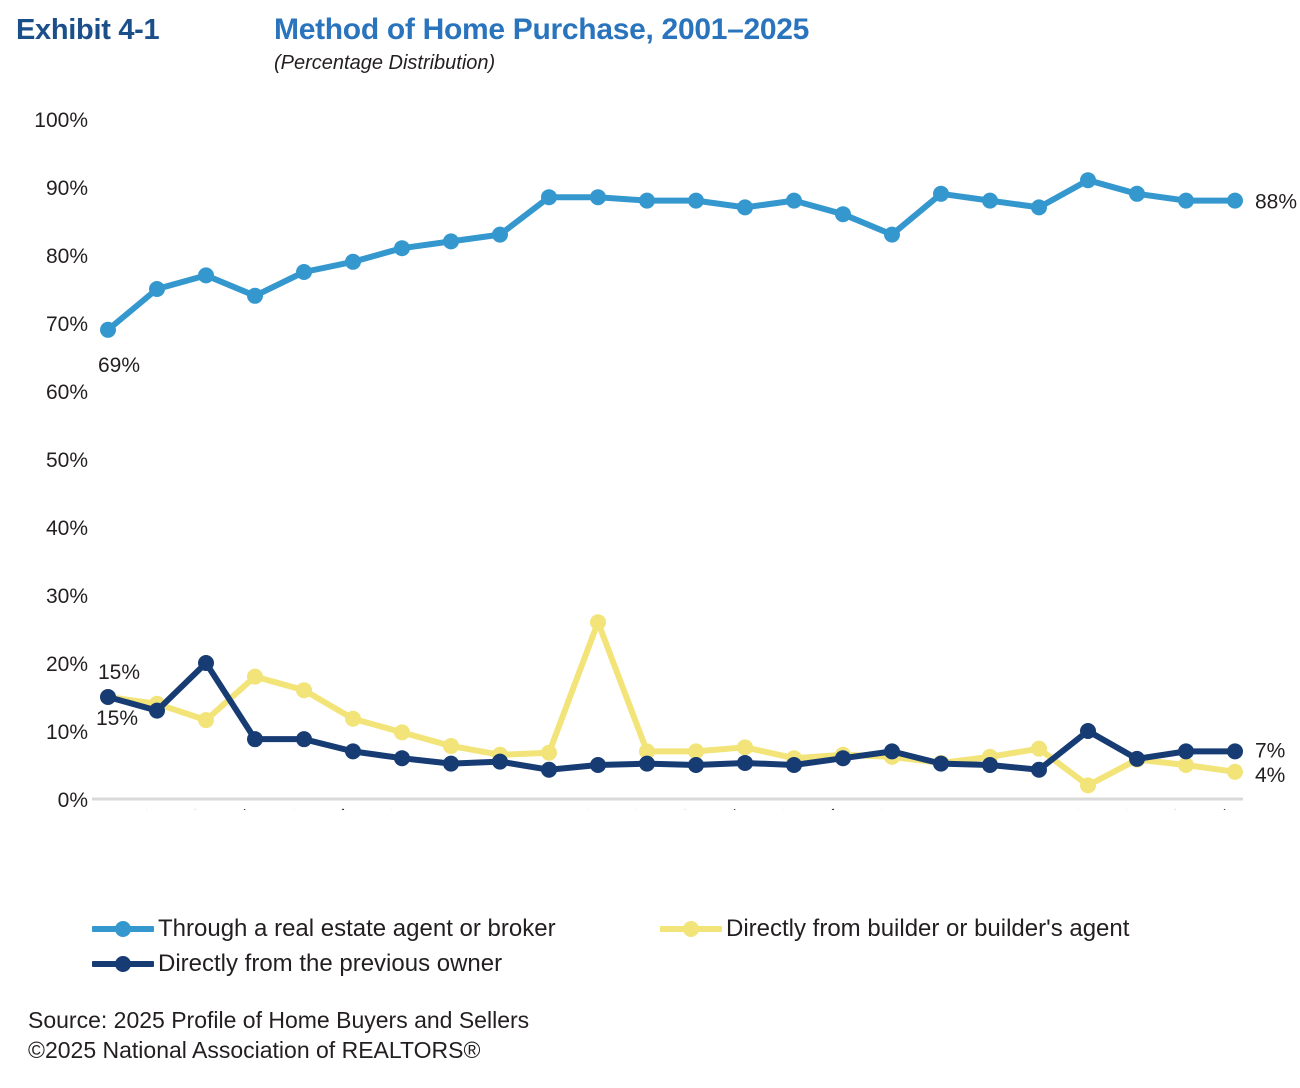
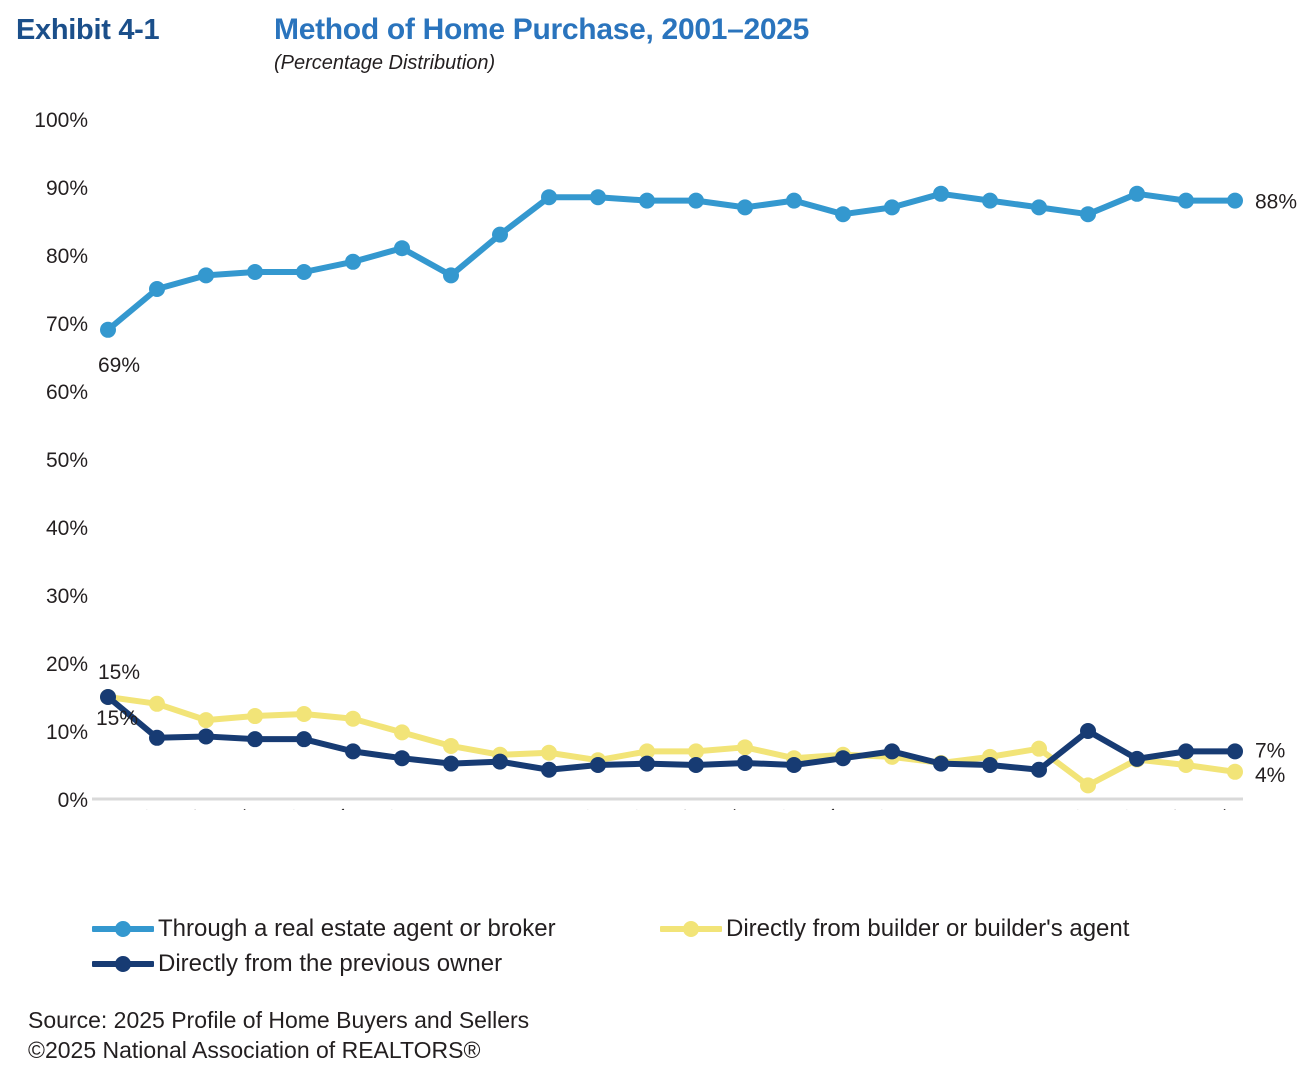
Directly from the previous owner/2003: 13% -> 9%
Directly from the previous owner/2004: 20% -> 9%
Through a real estate agent or broker/2005: 74% -> 78%
Directly from builder or builder's agent/2005: 18% -> 12%
Directly from builder or builder's agent/2006: 16% -> 12%
Through a real estate agent or broker/2009: 82% -> 77%
Directly from builder or builder's agent/2012: 26% -> 6%
Through a real estate agent or broker/2018: 83% -> 87%
Through a real estate agent or broker/2022: 91% -> 86%
